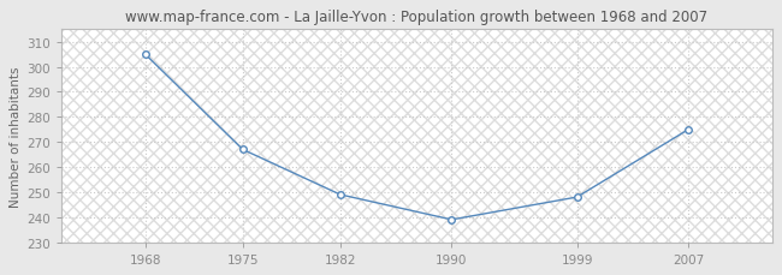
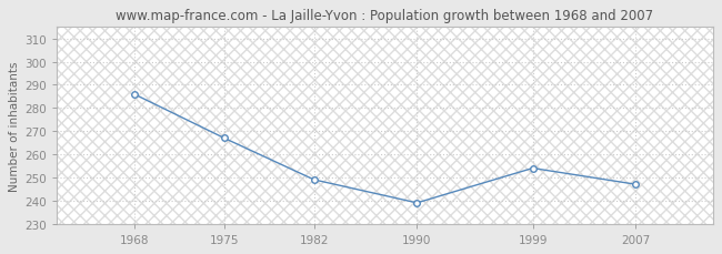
1968: 305 -> 286
1999: 248 -> 254
2007: 275 -> 247
